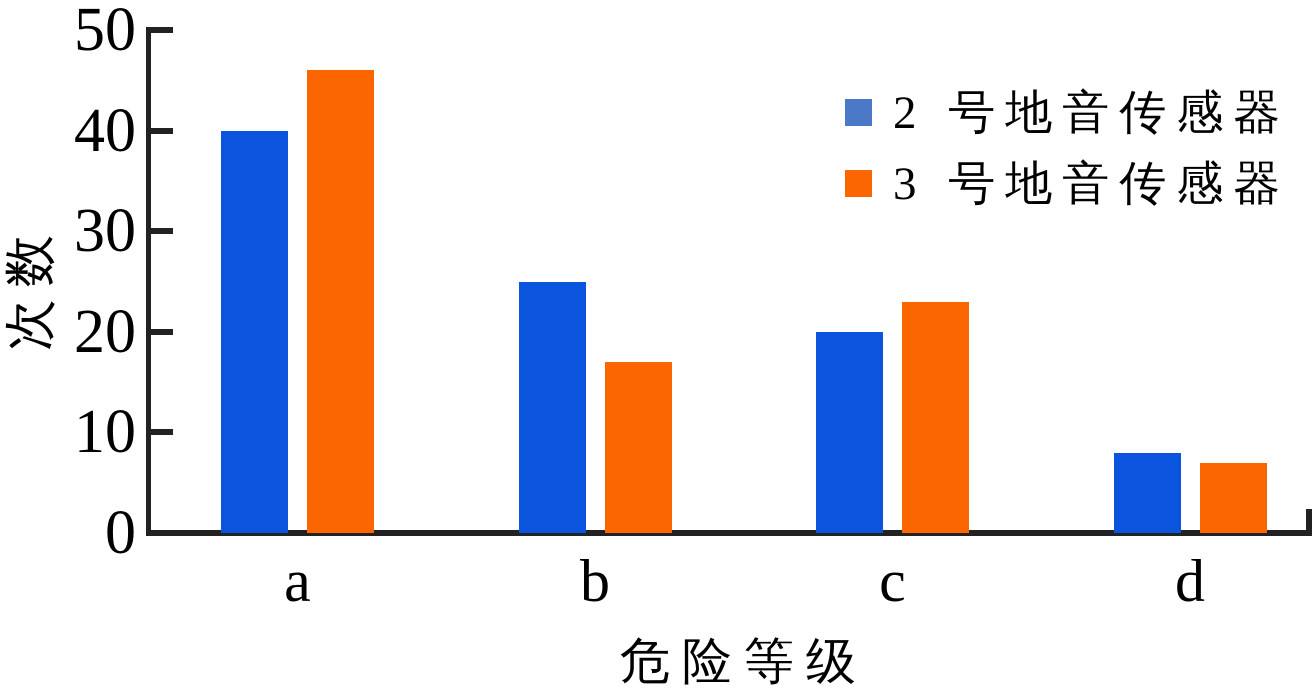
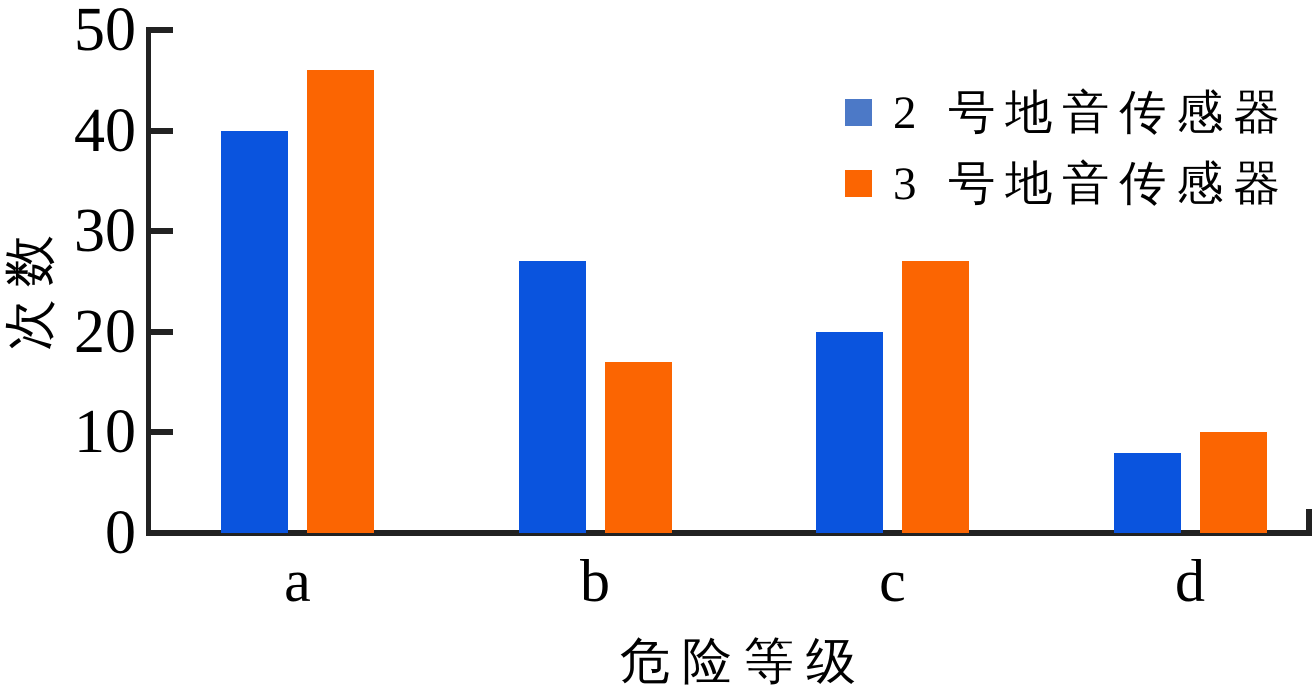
2 号地音传感器/b: 25 -> 27
3 号地音传感器/c: 23 -> 27
3 号地音传感器/d: 7 -> 10
